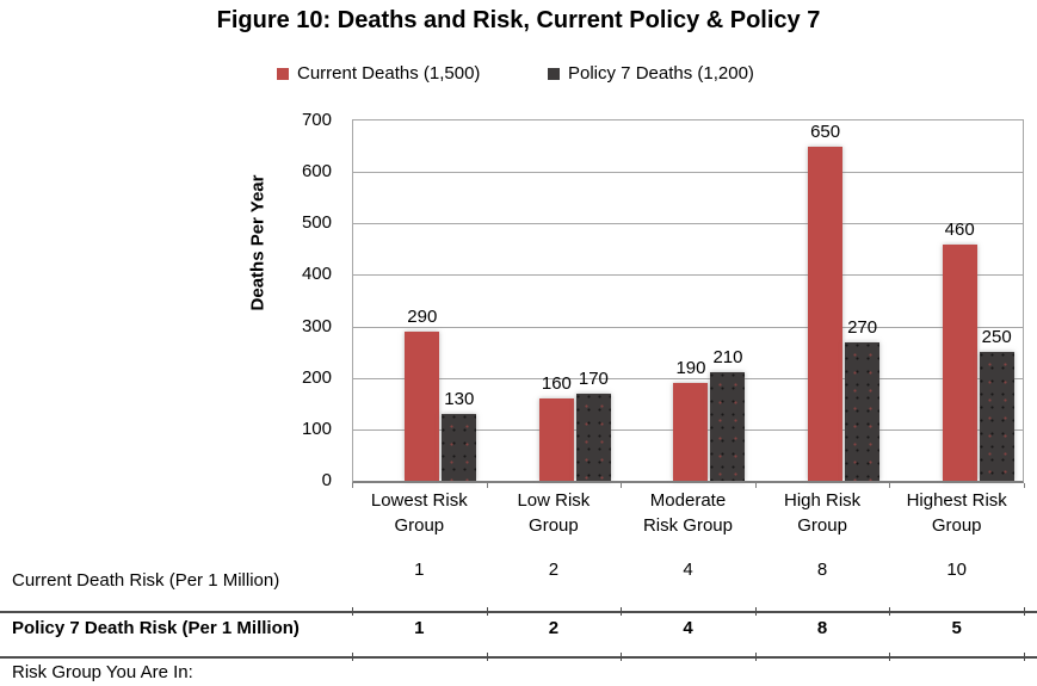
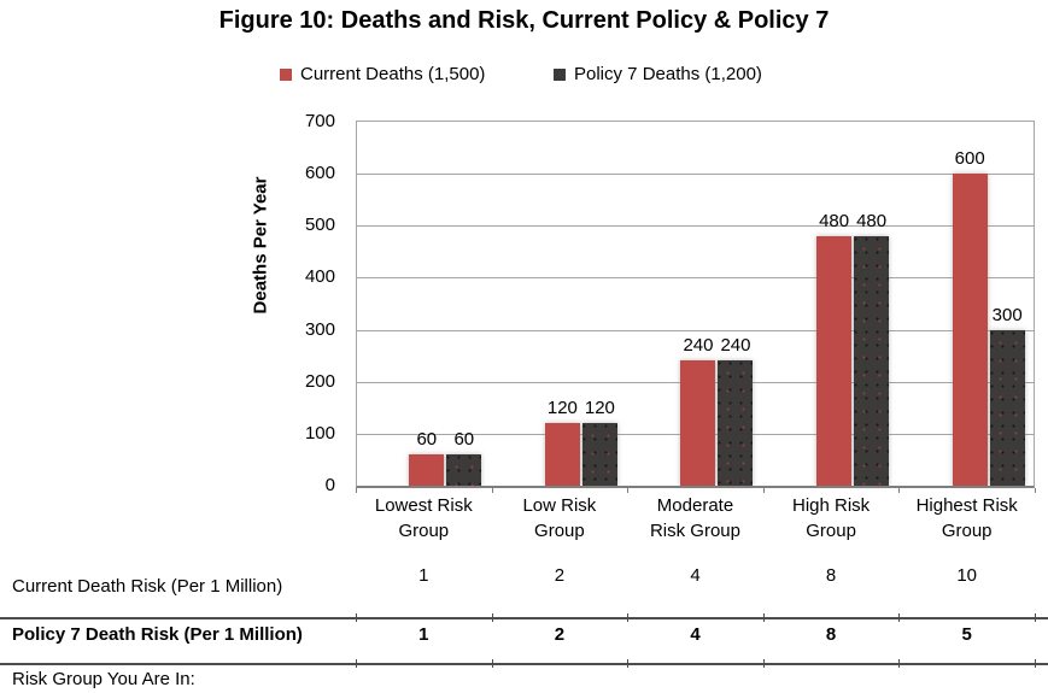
Current Deaths (1,500)/Lowest Risk Group: 290 -> 60
Policy 7 Deaths (1,200)/Lowest Risk Group: 130 -> 60
Current Deaths (1,500)/Low Risk Group: 160 -> 120
Policy 7 Deaths (1,200)/Low Risk Group: 170 -> 120
Current Deaths (1,500)/Moderate Risk Group: 190 -> 240
Policy 7 Deaths (1,200)/Moderate Risk Group: 210 -> 240
Current Deaths (1,500)/High Risk Group: 650 -> 480
Policy 7 Deaths (1,200)/High Risk Group: 270 -> 480
Current Deaths (1,500)/Highest Risk Group: 460 -> 600
Policy 7 Deaths (1,200)/Highest Risk Group: 250 -> 300
